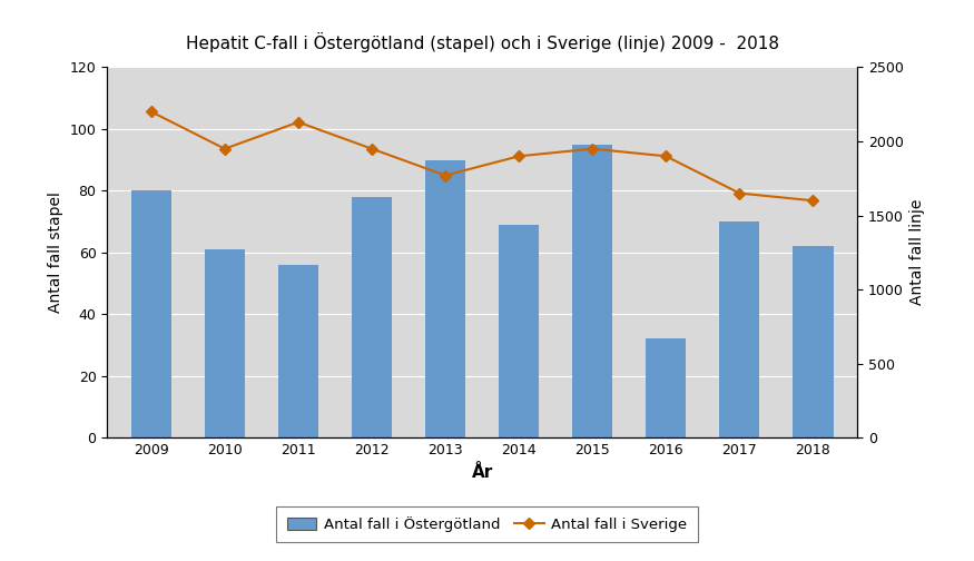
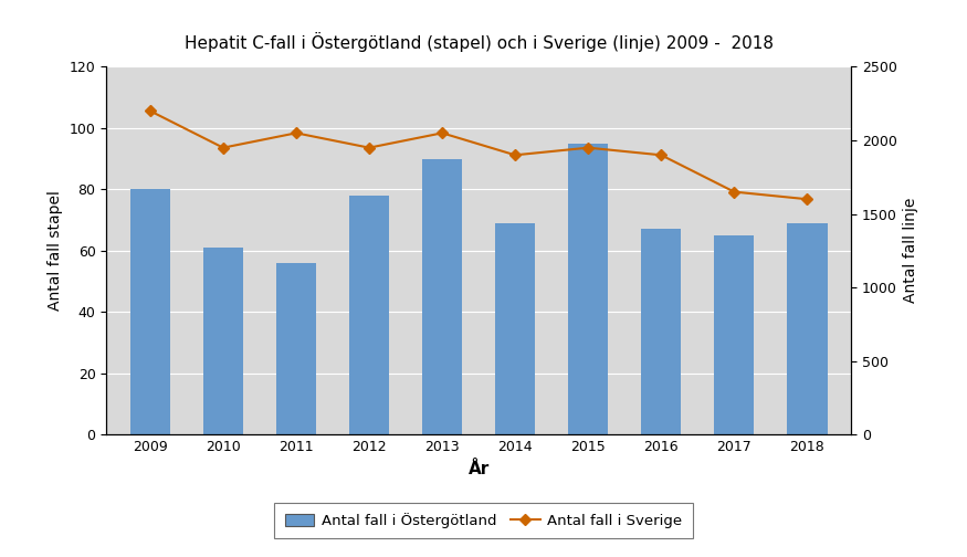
Antal fall i Sverige/2011: 2130 -> 2050
Antal fall i Sverige/2013: 1770 -> 2050
Antal fall i Östergötland/2016: 32 -> 67
Antal fall i Östergötland/2017: 70 -> 65
Antal fall i Östergötland/2018: 62 -> 69
